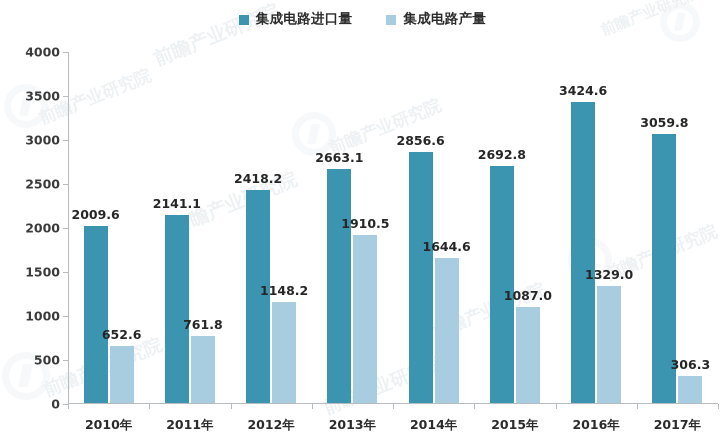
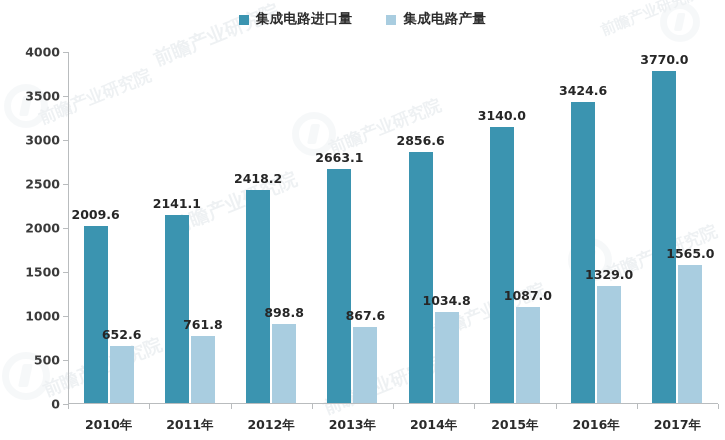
集成电路产量/2012年: 1148.2 -> 898.8
集成电路产量/2013年: 1910.5 -> 867.6
集成电路产量/2014年: 1644.6 -> 1034.8
集成电路进口量/2015年: 2692.8 -> 3140.0
集成电路进口量/2017年: 3059.8 -> 3770.0
集成电路产量/2017年: 306.3 -> 1565.0
